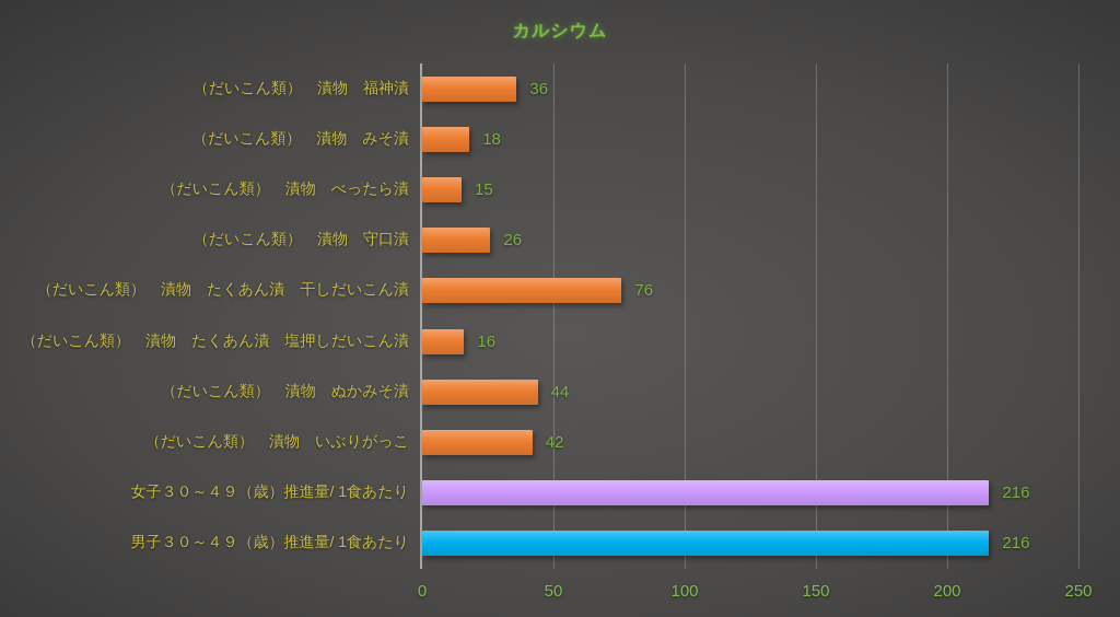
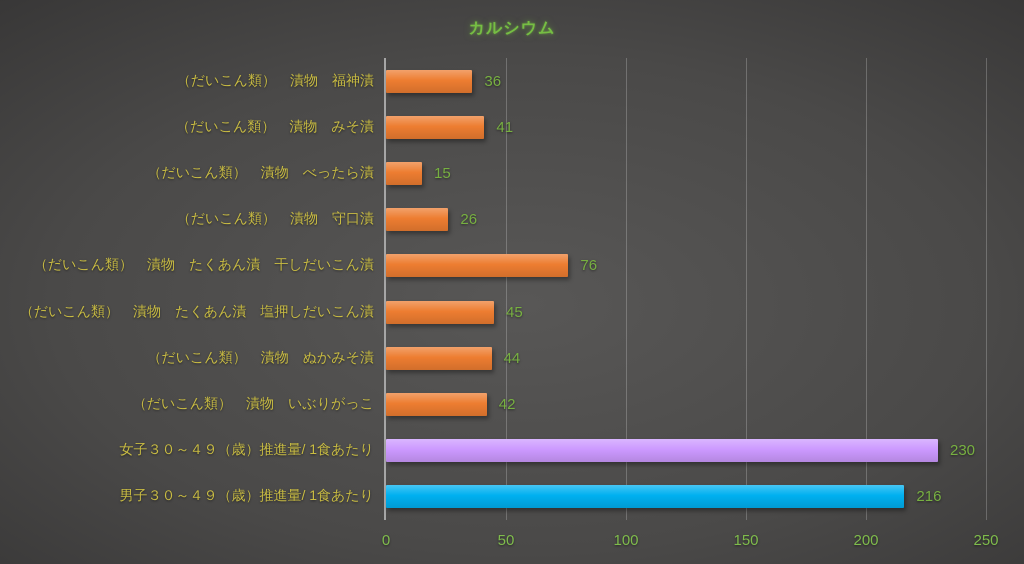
（だいこん類） 漬物 みそ漬: 18 -> 41
（だいこん類） 漬物 たくあん漬 塩押しだいこん漬: 16 -> 45
女子３０～４９（歳）推進量/ 1食あたり: 216 -> 230
